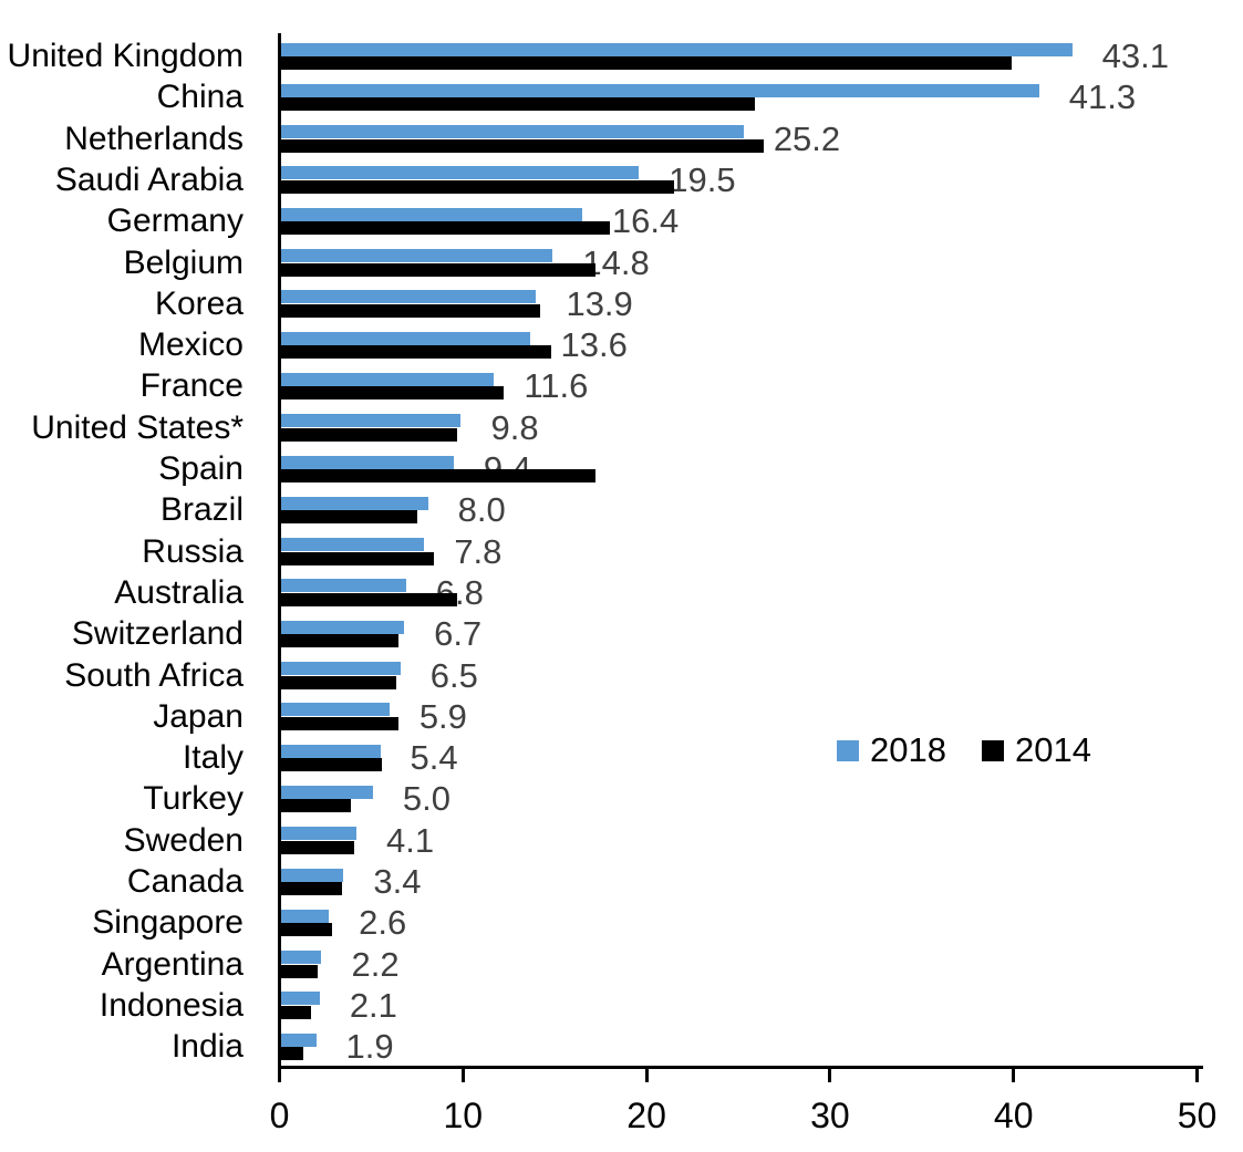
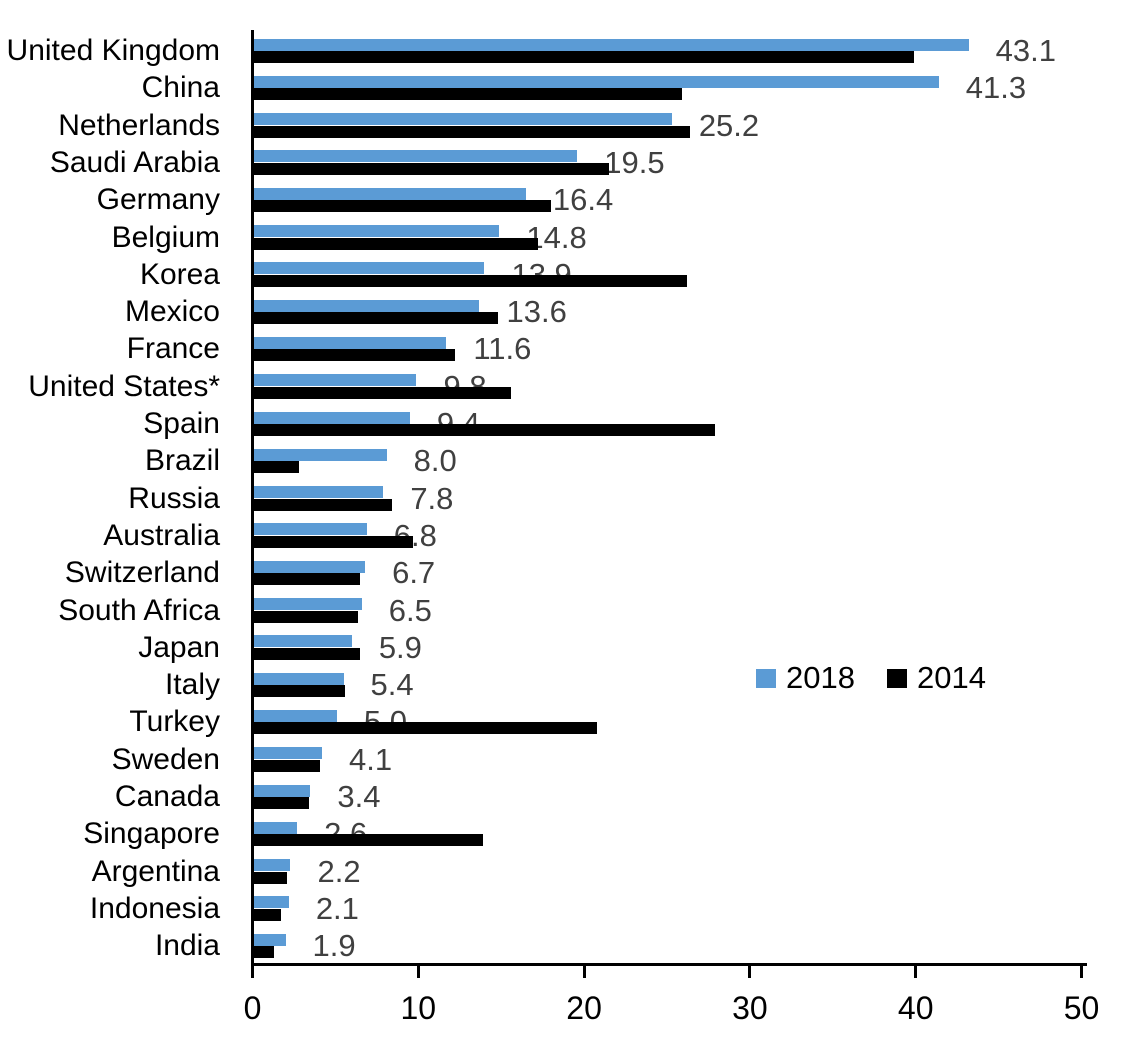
2014/Korea: 14.1 -> 26.1
2014/United States*: 9.6 -> 15.5
2014/Spain: 17.1 -> 27.8
2014/Brazil: 7.4 -> 2.7
2014/Turkey: 3.8 -> 20.7
2014/Singapore: 2.8 -> 13.8
